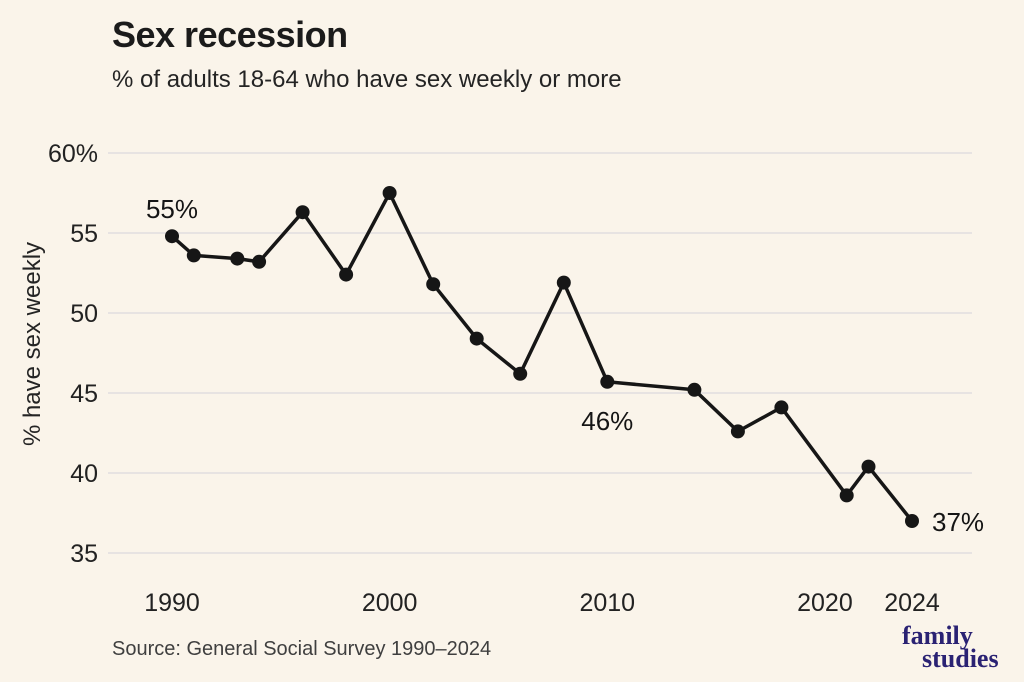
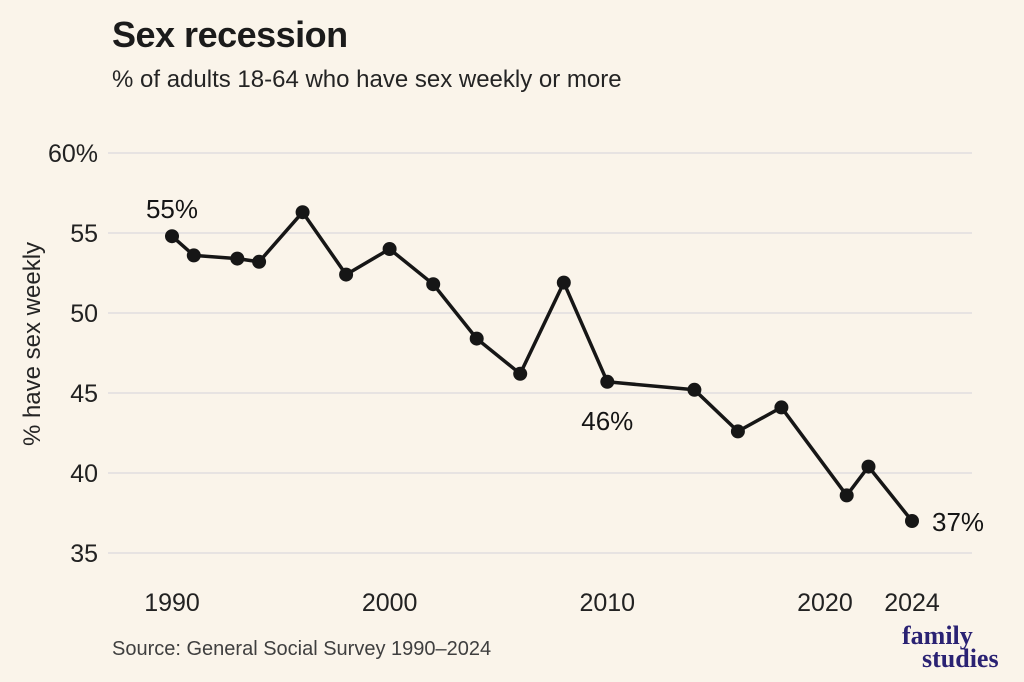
2000: 57.5% -> 54.0%
